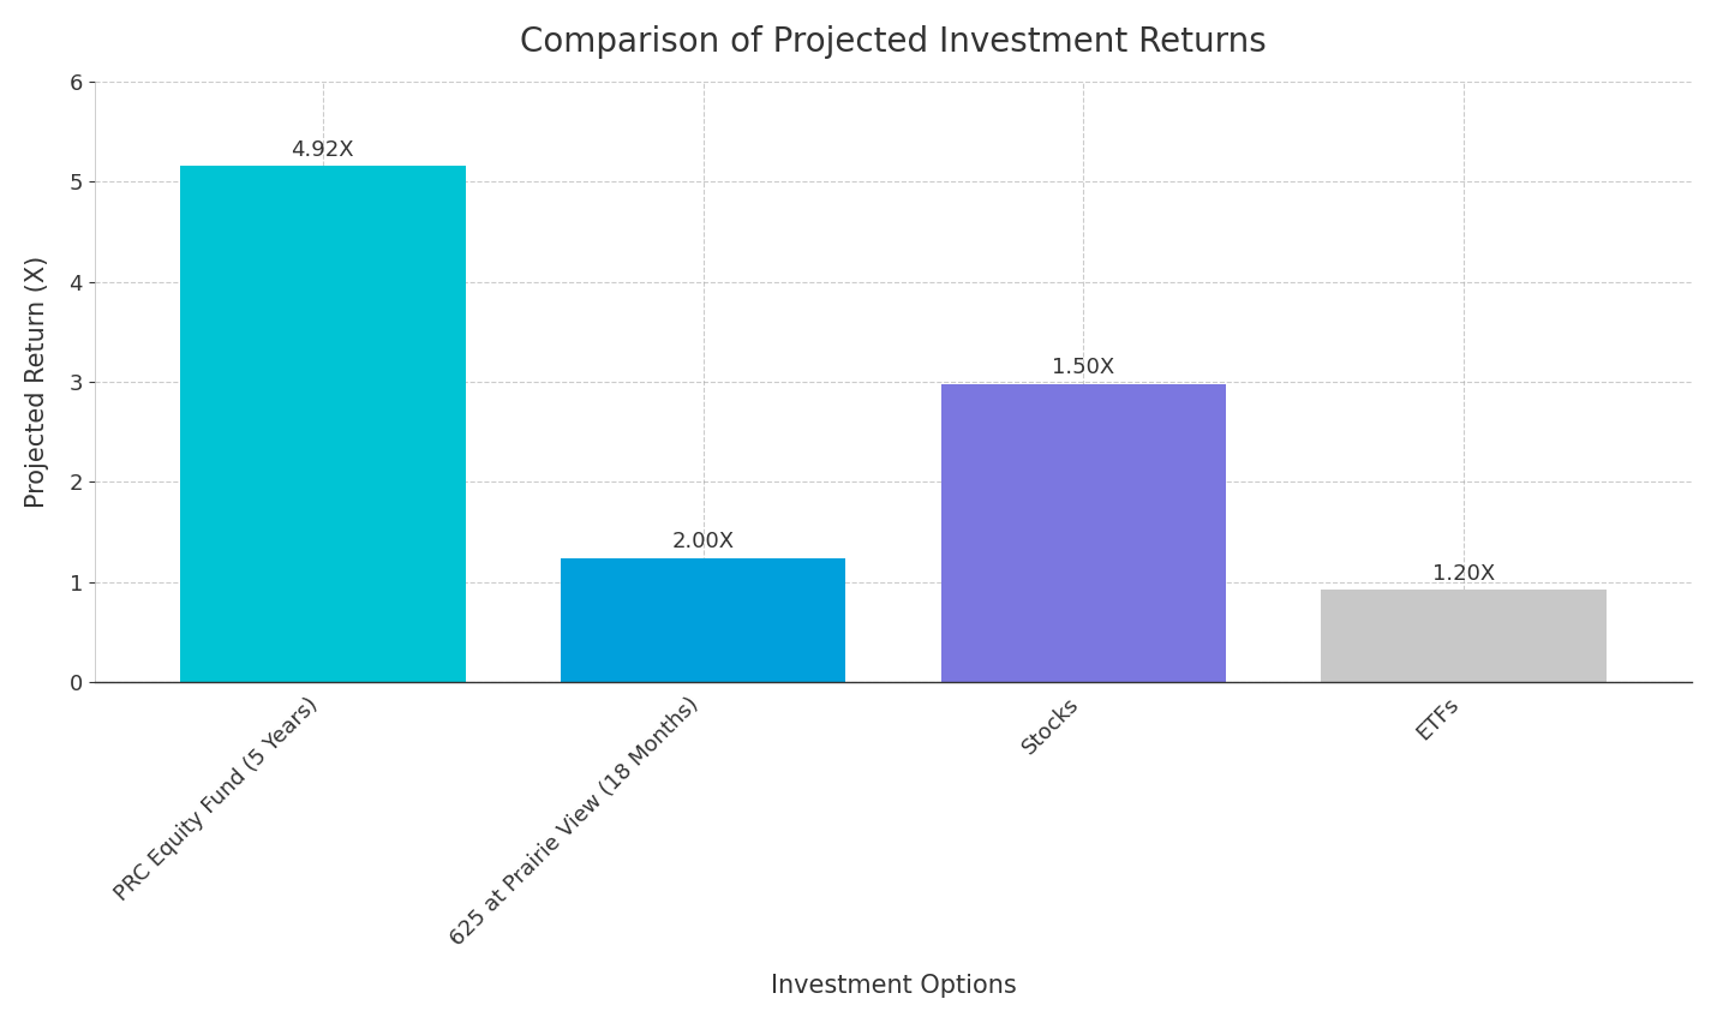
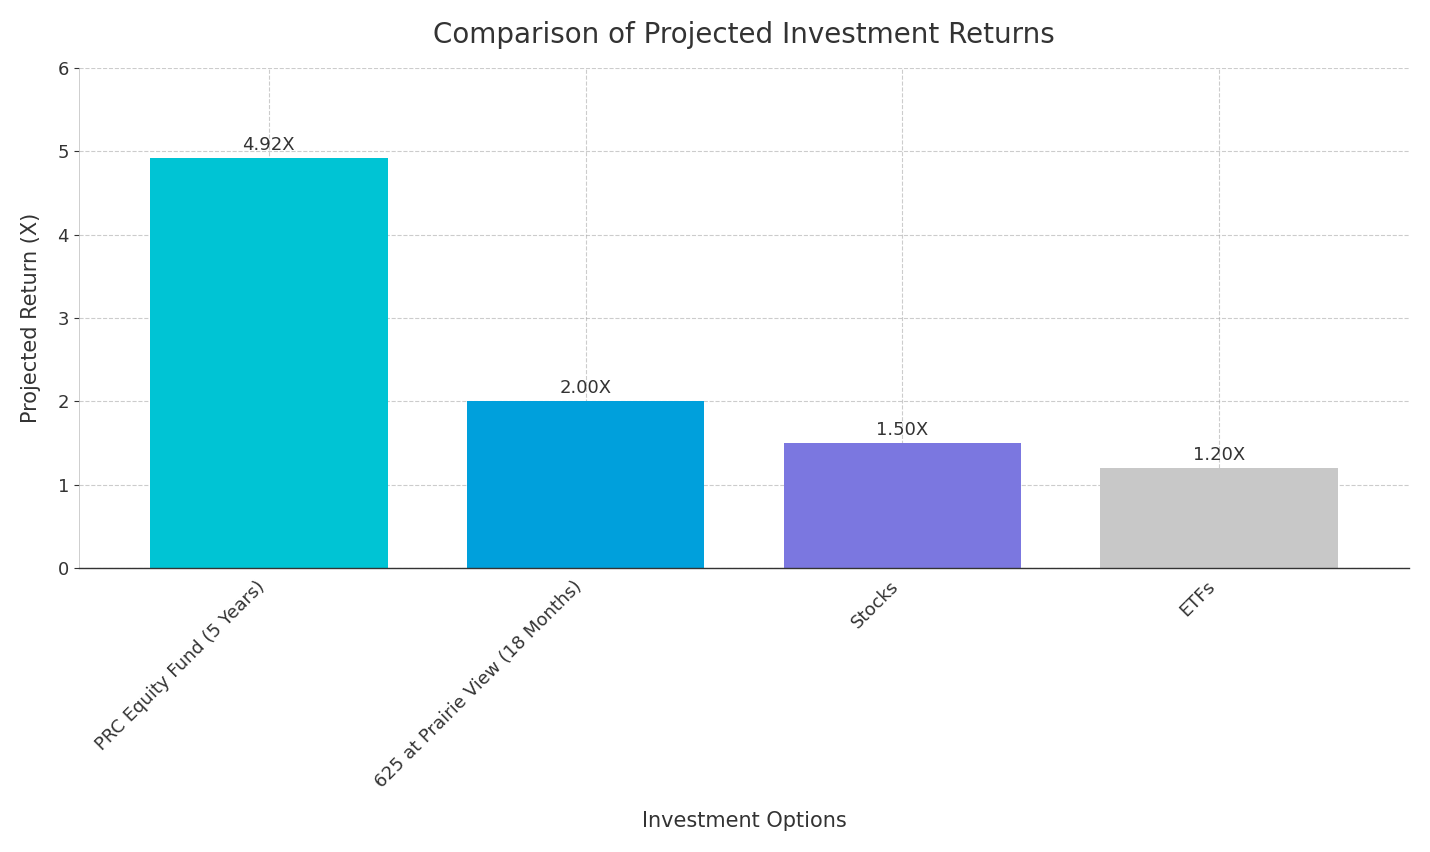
PRC Equity Fund (5 Years): 5.16 -> 4.92
625 at Prairie View (18 Months): 1.24 -> 2.00
Stocks: 2.98 -> 1.50
ETFs: 0.92 -> 1.20
